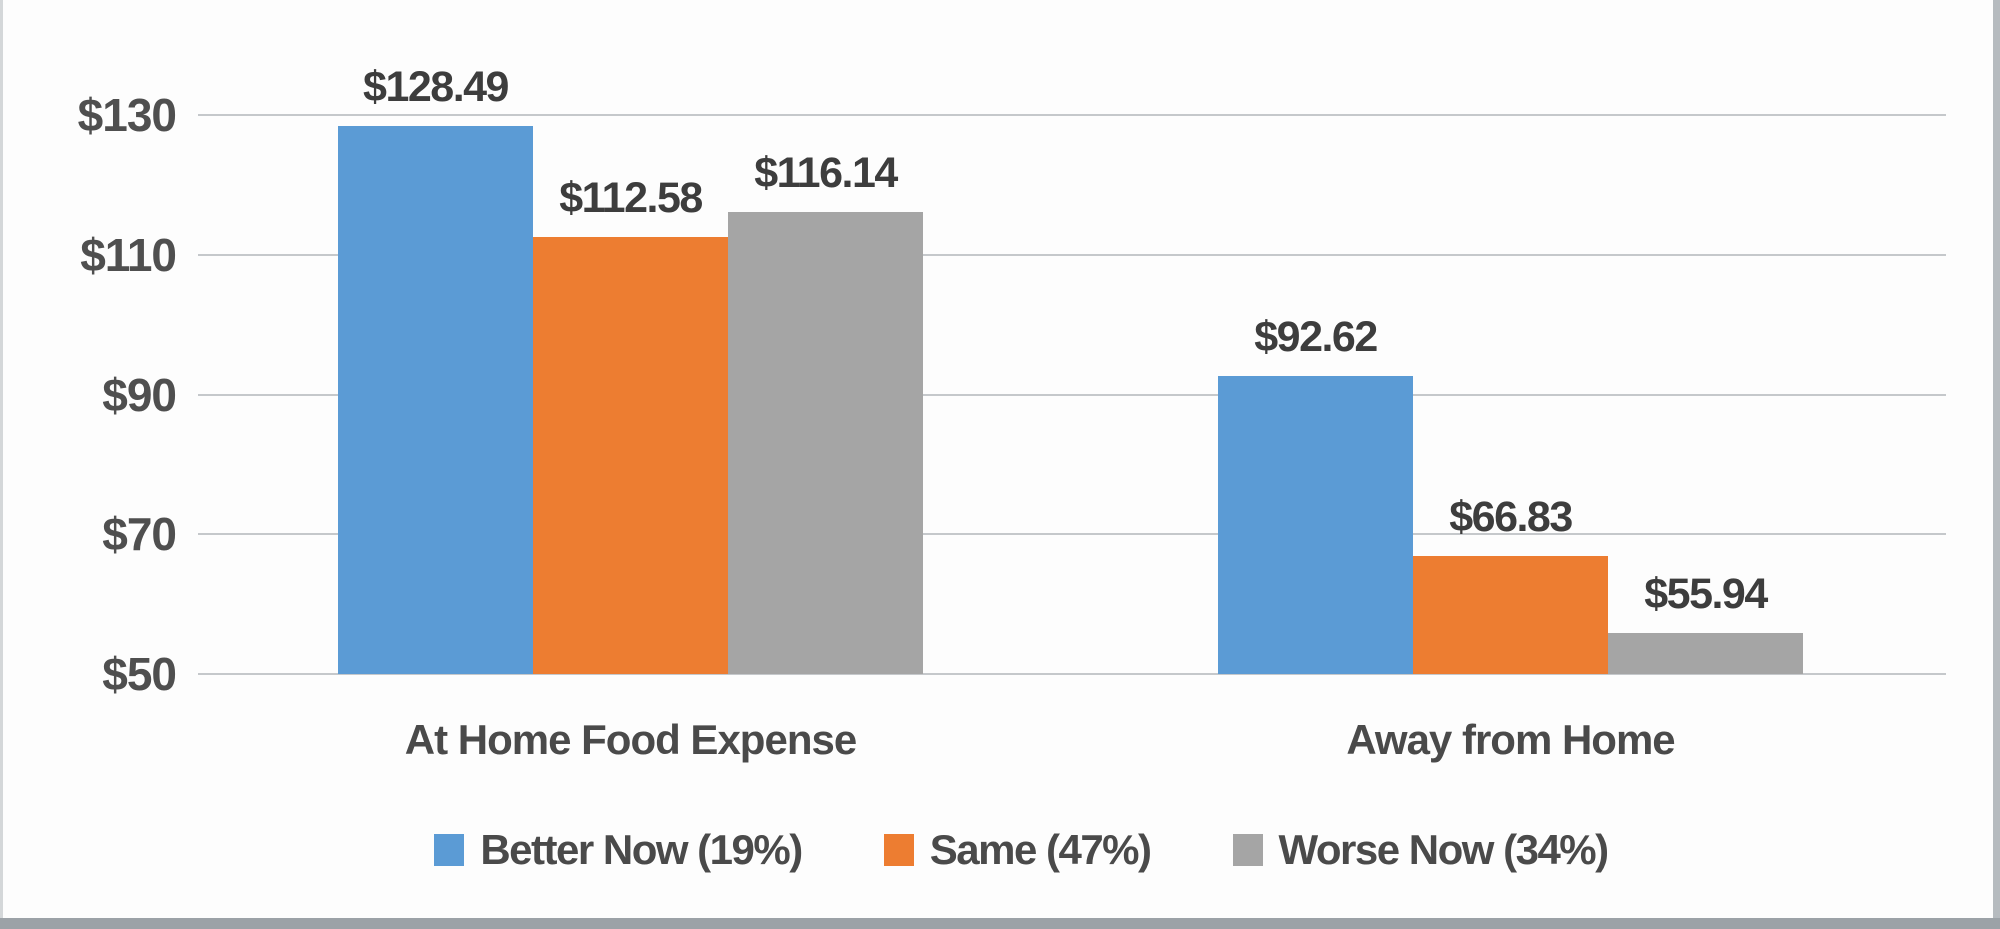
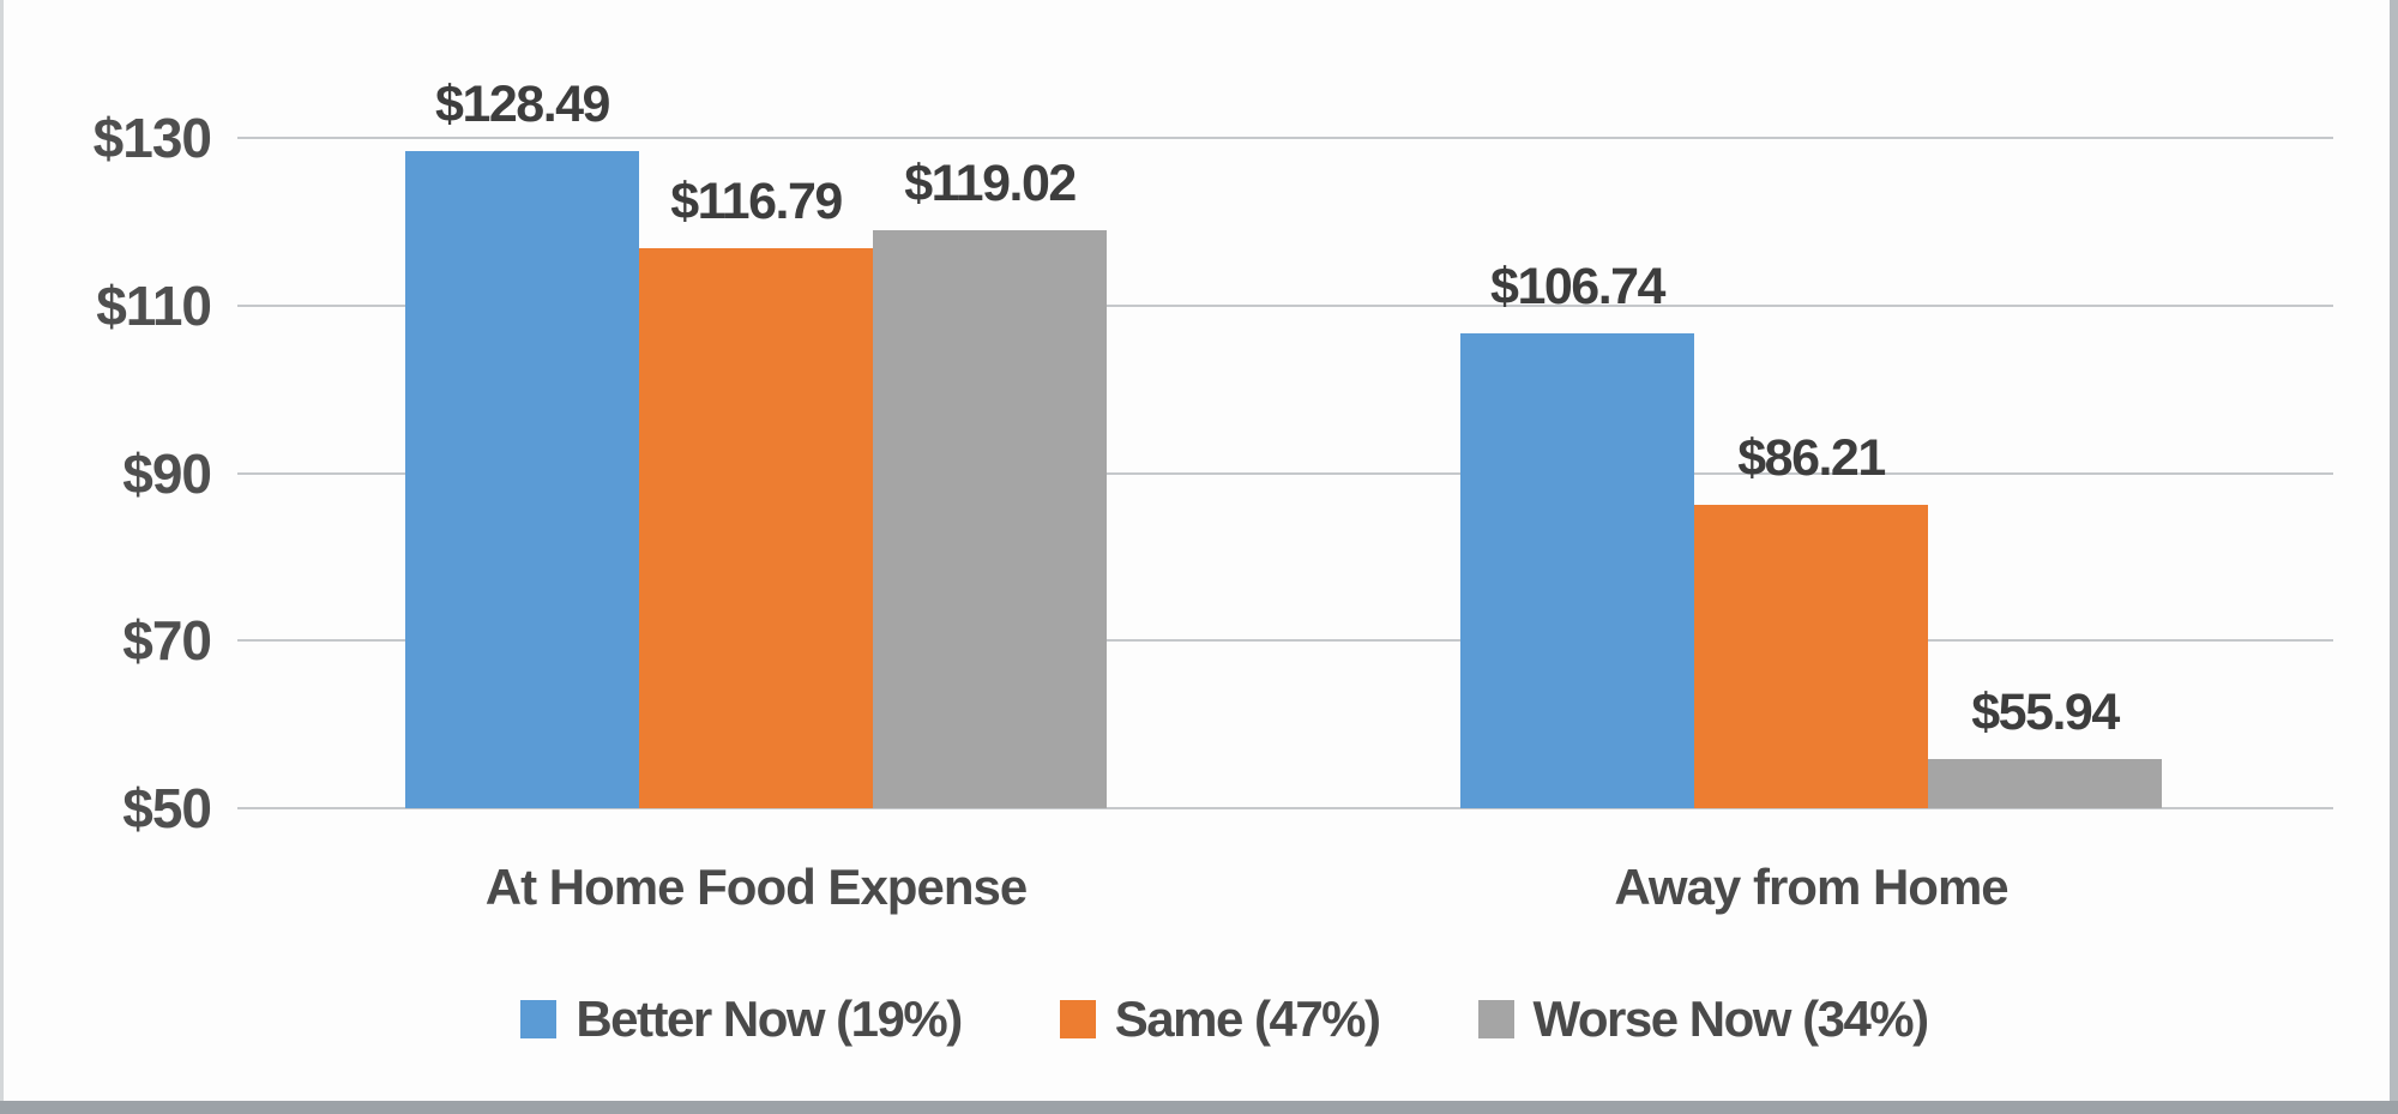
Same (47%)/At Home Food Expense: $112.58 -> $116.79
Worse Now (34%)/At Home Food Expense: $116.14 -> $119.02
Better Now (19%)/Away from Home: $92.62 -> $106.74
Same (47%)/Away from Home: $66.83 -> $86.21
